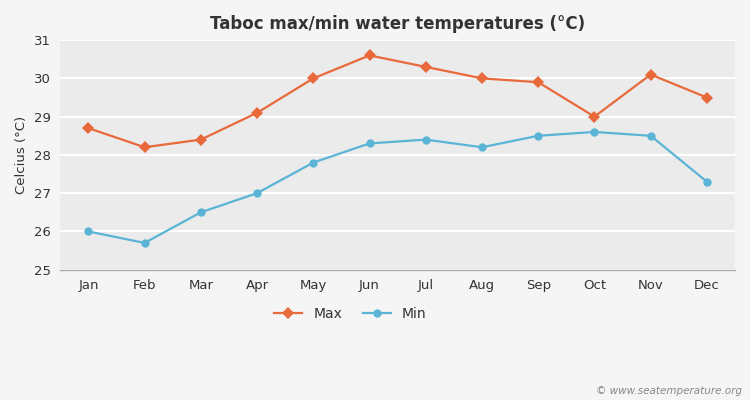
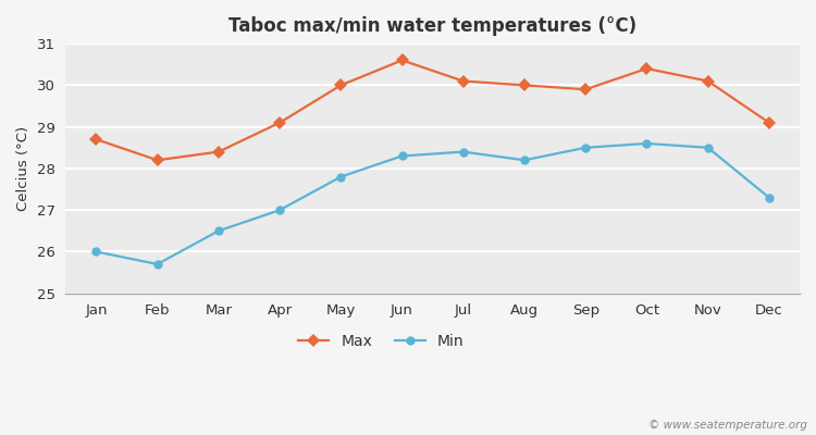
Max/Jul: 30.3 -> 30.1
Max/Oct: 29.0 -> 30.4
Max/Dec: 29.5 -> 29.1
